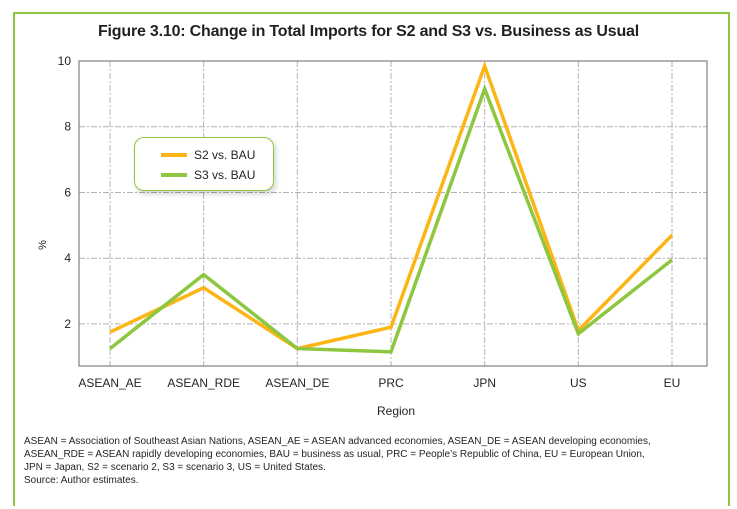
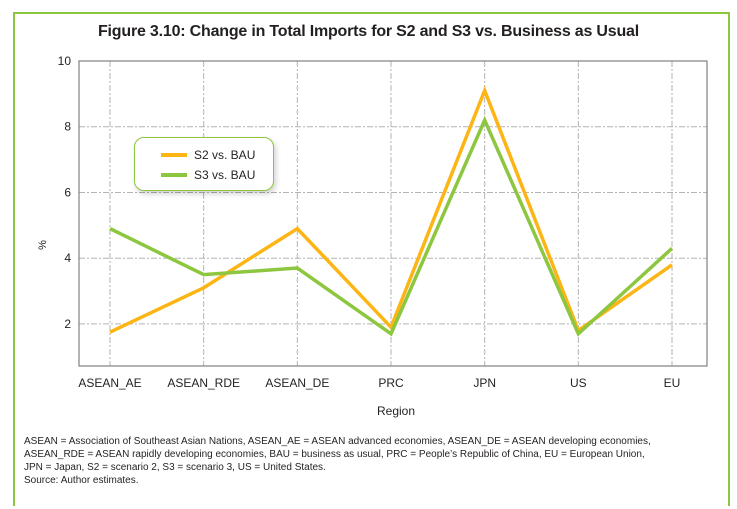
S3 vs. BAU/ASEAN_AE: 1.2 -> 4.9
S2 vs. BAU/ASEAN_DE: 1.2 -> 4.9
S3 vs. BAU/ASEAN_DE: 1.2 -> 3.7
S3 vs. BAU/PRC: 1.1 -> 1.7
S2 vs. BAU/JPN: 9.8 -> 9.1
S3 vs. BAU/JPN: 9.2 -> 8.2
S2 vs. BAU/EU: 4.7 -> 3.8
S3 vs. BAU/EU: 4.0 -> 4.3
